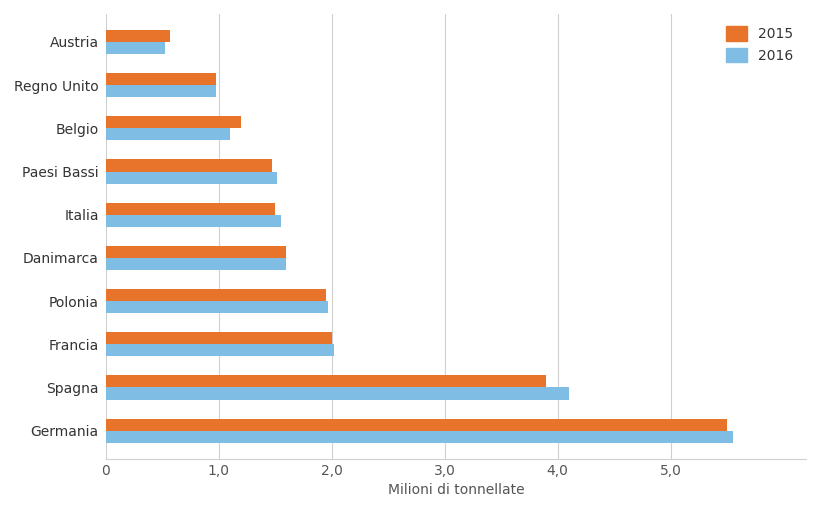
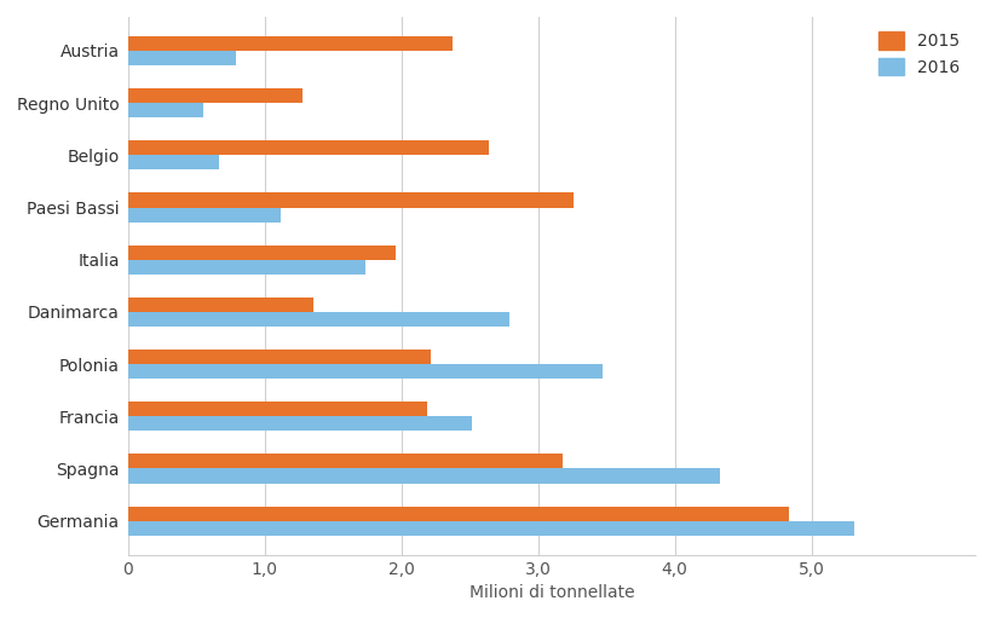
2015/Austria: 0,57 -> 2,38
2016/Austria: 0,53 -> 0,79
2015/Regno Unito: 0,98 -> 1,28
2016/Regno Unito: 0,98 -> 0,55
2015/Belgio: 1,20 -> 2,64
2016/Belgio: 1,10 -> 0,67
2015/Paesi Bassi: 1,47 -> 3,26
2016/Paesi Bassi: 1,52 -> 1,12
2015/Italia: 1,50 -> 1,96
2016/Italia: 1,55 -> 1,74
2015/Danimarca: 1,60 -> 1,36
2016/Danimarca: 1,60 -> 2,79
2015/Polonia: 1,95 -> 2,22
2016/Polonia: 1,97 -> 3,47
2015/Francia: 2,00 -> 2,19
2016/Francia: 2,02 -> 2,52
2015/Spagna: 3,90 -> 3,18
2016/Spagna: 4,10 -> 4,33
2015/Germania: 5,50 -> 4,84
2016/Germania: 5,55 -> 5,31
